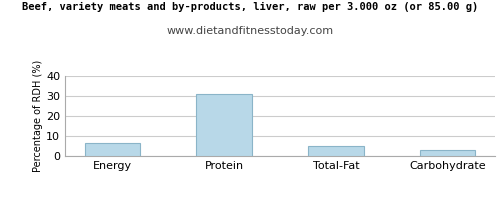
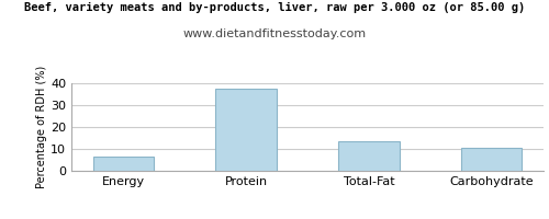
Protein: 31.0 -> 37.5
Total-Fat: 5.1 -> 13.5
Carbohydrate: 3.1 -> 10.5
